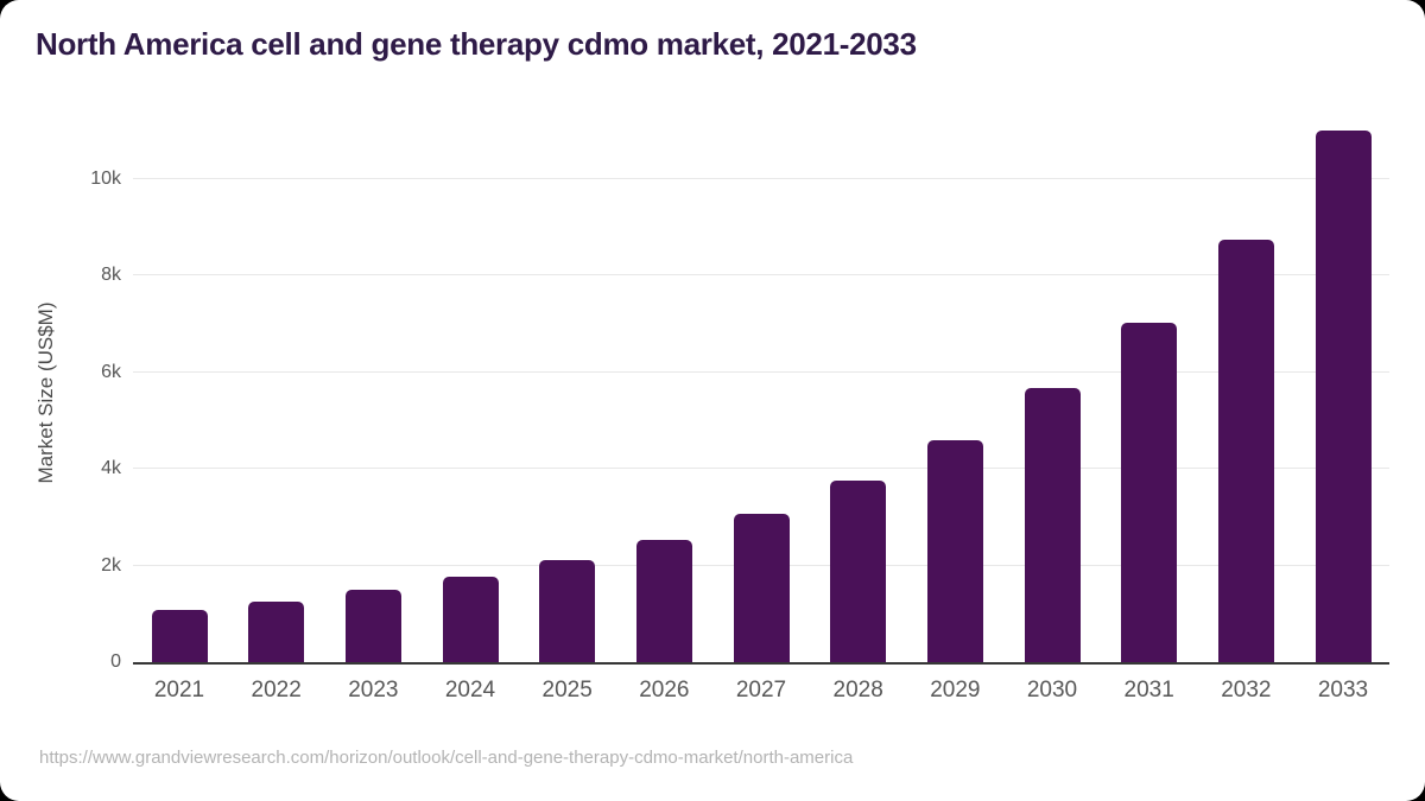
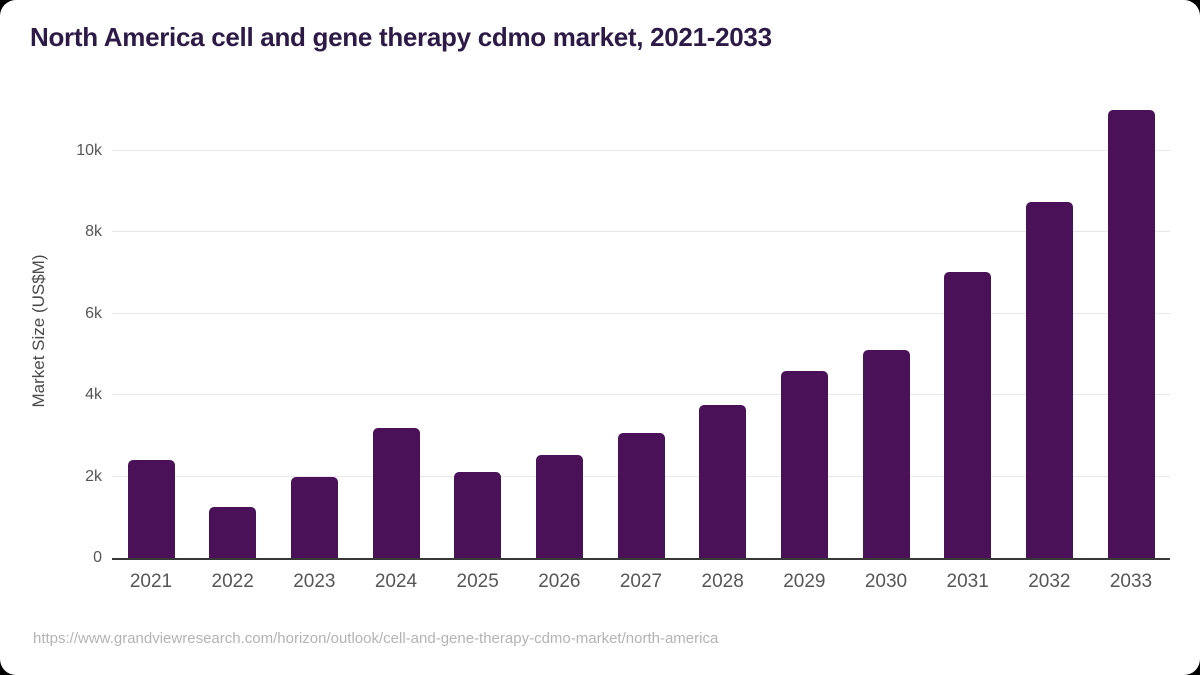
2021: 1.1k -> 2.4k
2023: 1.5k -> 2.0k
2024: 1.8k -> 3.2k
2030: 5.7k -> 5.1k
